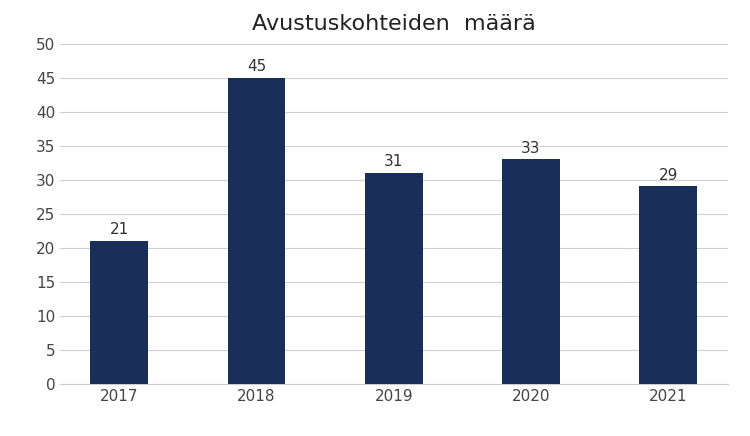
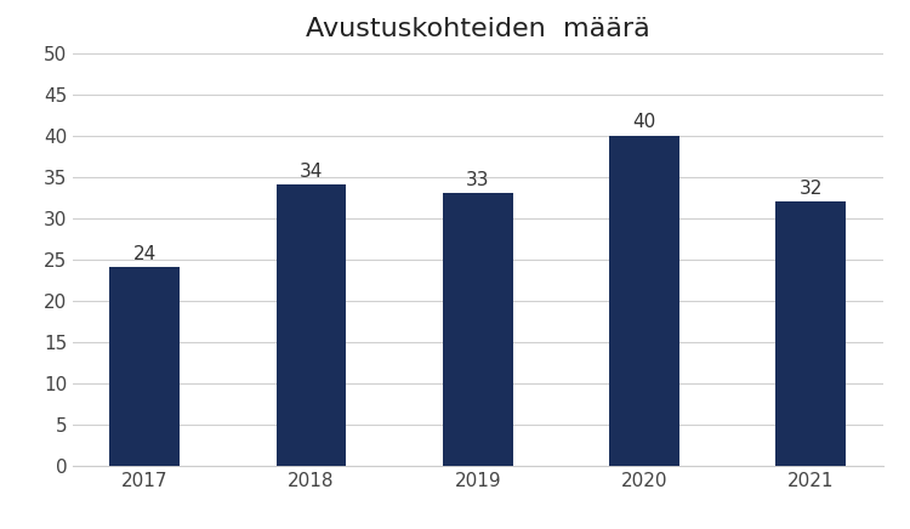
2017: 21 -> 24
2018: 45 -> 34
2019: 31 -> 33
2020: 33 -> 40
2021: 29 -> 32
